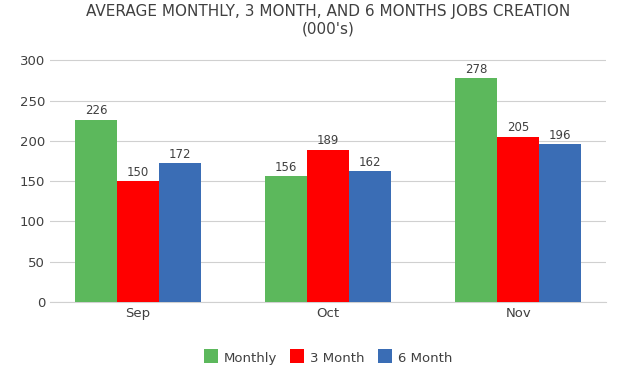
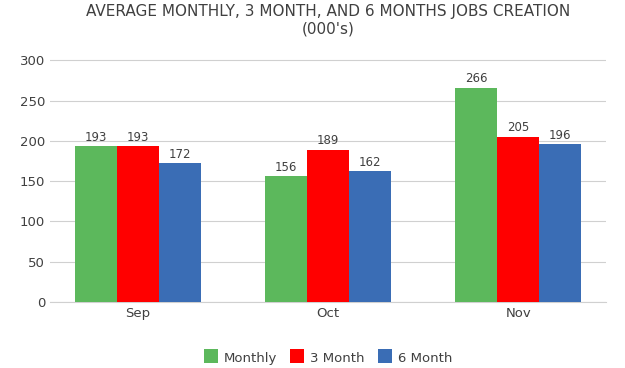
Monthly/Sep: 226 -> 193
3 Month/Sep: 150 -> 193
Monthly/Nov: 278 -> 266
